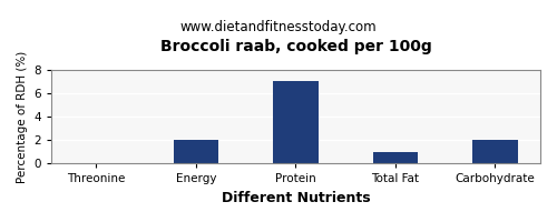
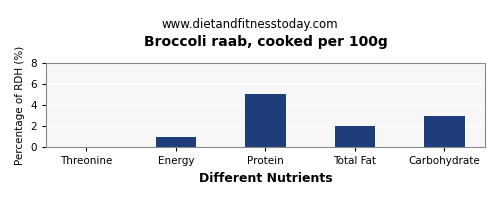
Energy: 2 -> 1
Protein: 7 -> 5
Total Fat: 1 -> 2
Carbohydrate: 2 -> 3
